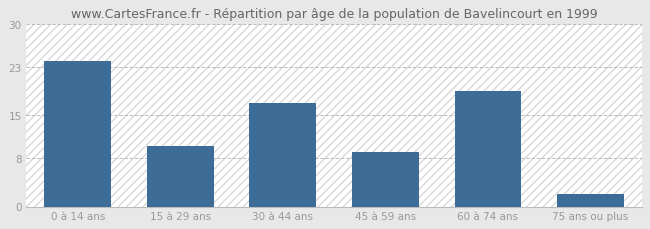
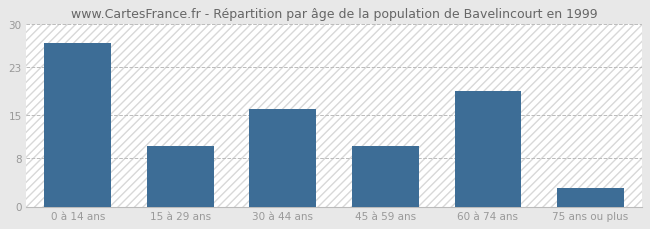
0 à 14 ans: 24 -> 27
30 à 44 ans: 17 -> 16
45 à 59 ans: 9 -> 10
75 ans ou plus: 2 -> 3
